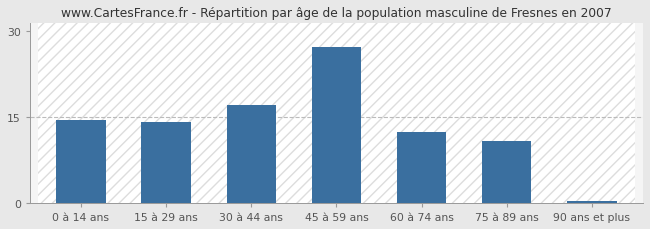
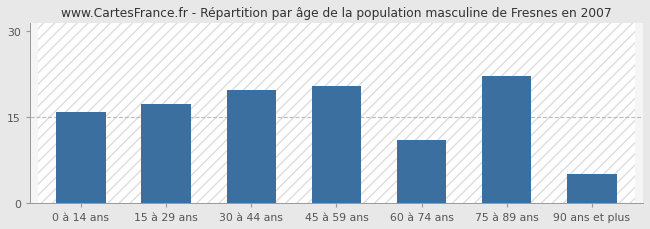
0 à 14 ans: 14.6 -> 16.0
15 à 29 ans: 14.1 -> 17.4
30 à 44 ans: 17.2 -> 19.8
45 à 59 ans: 27.3 -> 20.4
60 à 74 ans: 12.4 -> 11.0
75 à 89 ans: 10.9 -> 22.2
90 ans et plus: 0.3 -> 5.0
